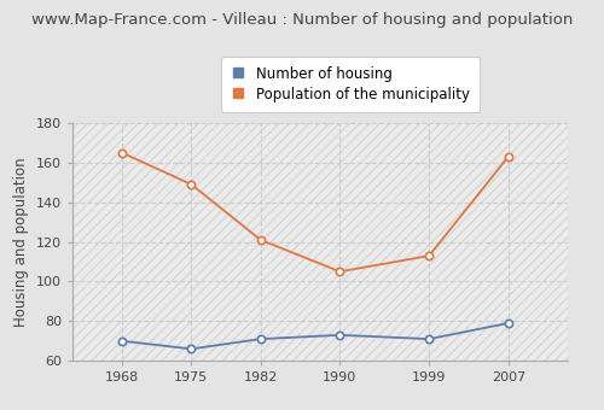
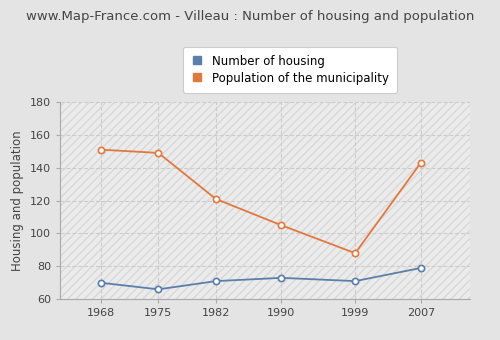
Population of the municipality/1968: 165 -> 151
Population of the municipality/1999: 113 -> 88
Population of the municipality/2007: 163 -> 143
